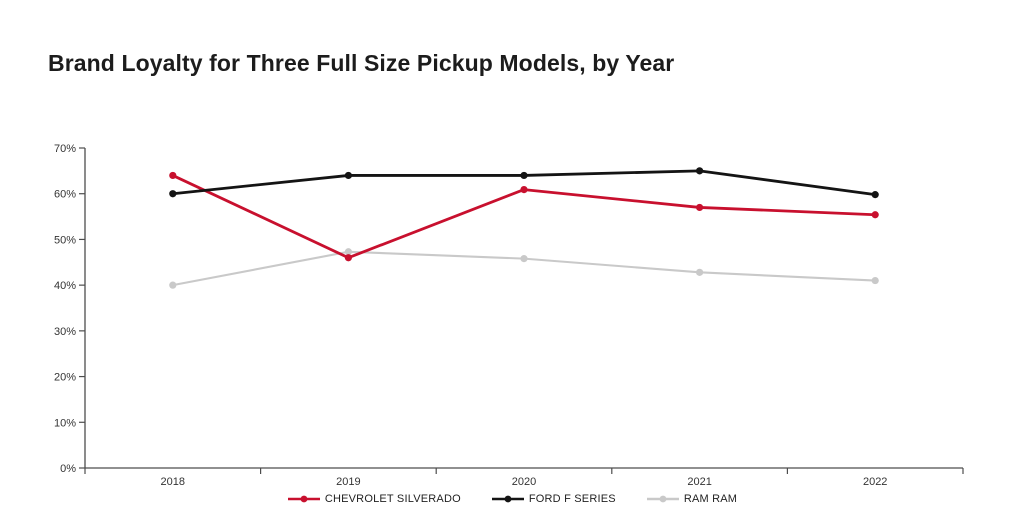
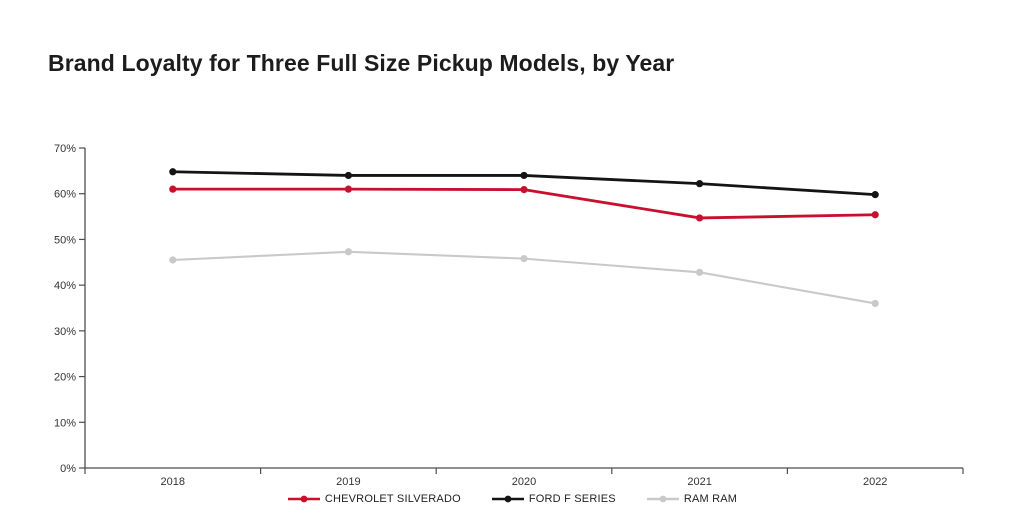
CHEVROLET SILVERADO/2018: 64% -> 61%
FORD F SERIES/2018: 60% -> 65%
RAM RAM/2018: 40% -> 46%
CHEVROLET SILVERADO/2019: 46% -> 61%
CHEVROLET SILVERADO/2021: 57% -> 55%
FORD F SERIES/2021: 65% -> 62%
RAM RAM/2022: 41% -> 36%
